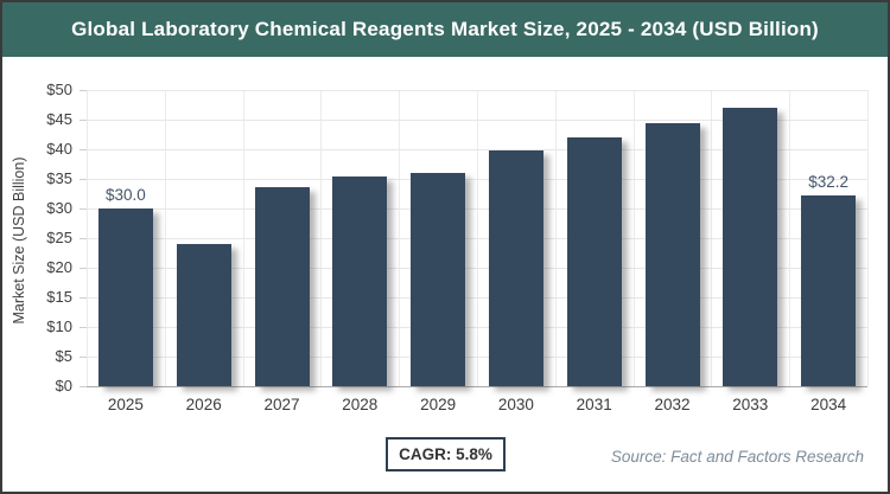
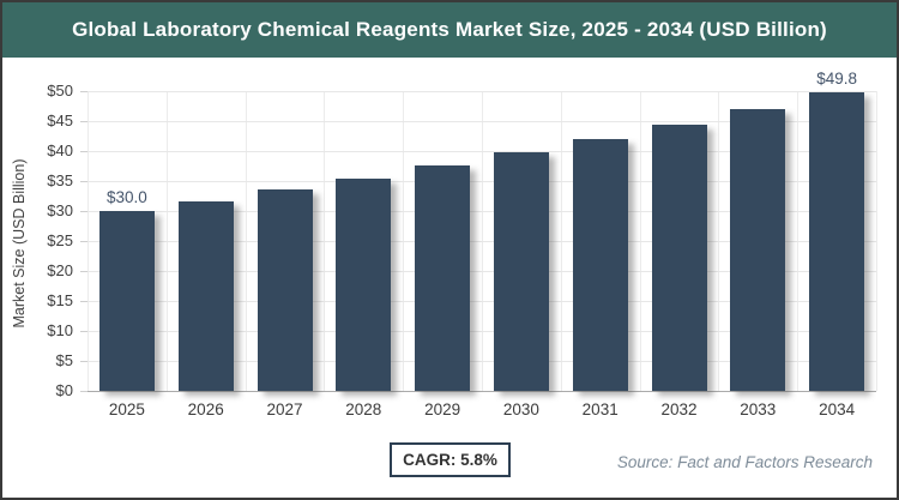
2026: $24 -> $32
2029: $36 -> $38
2034: $32.2 -> $49.8
